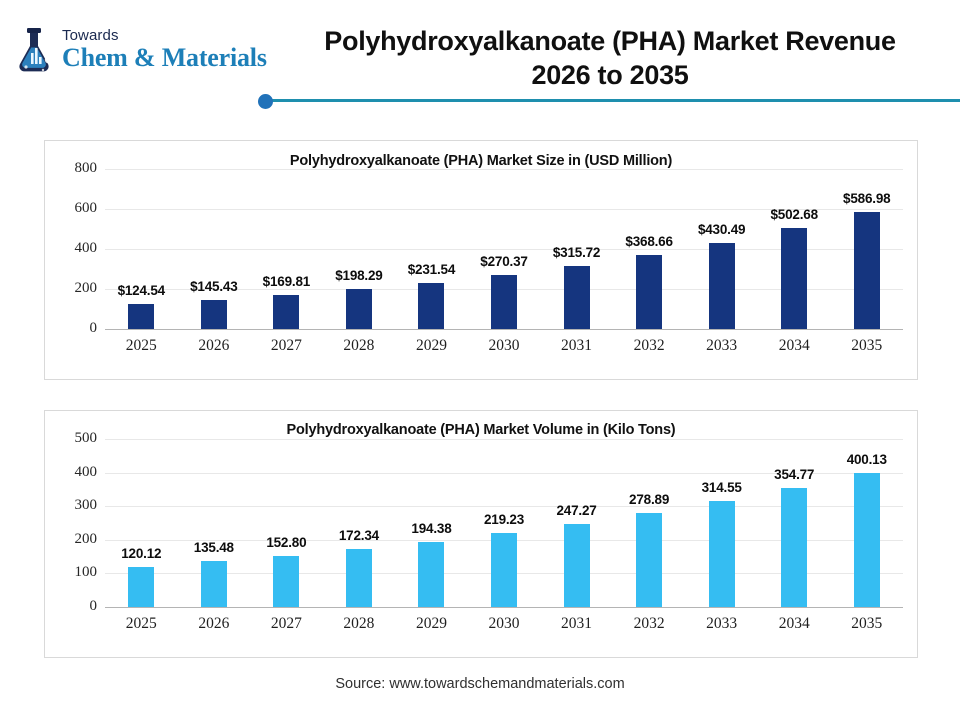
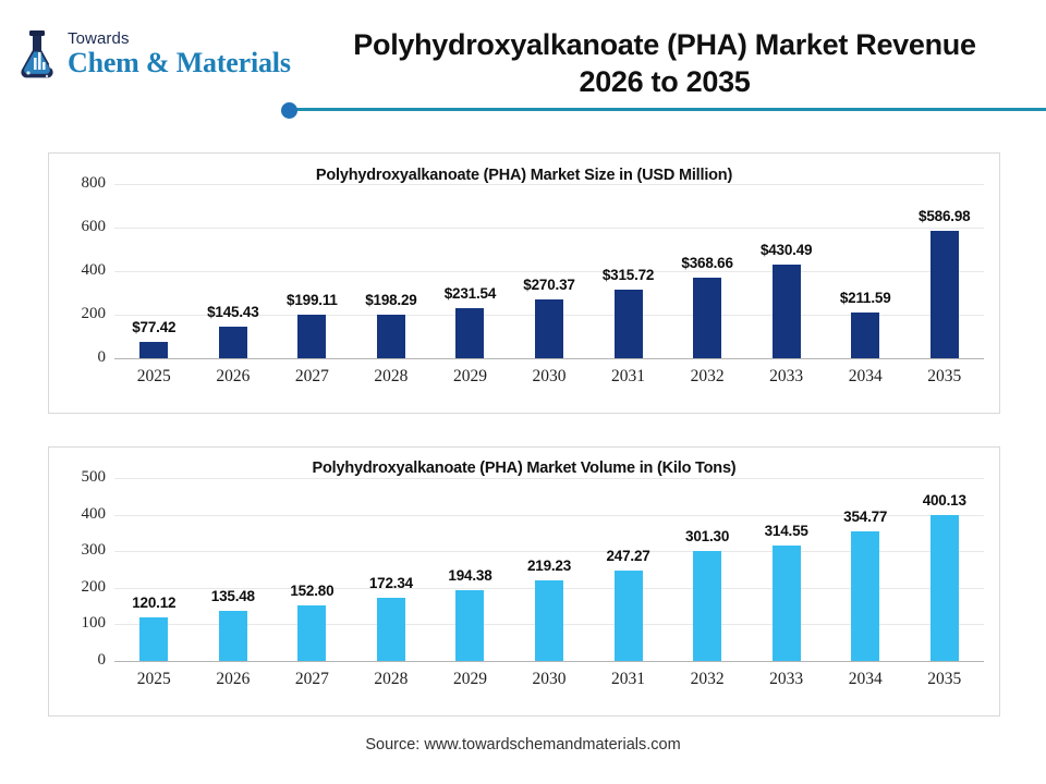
Polyhydroxyalkanoate (PHA) Market Size in (USD Million)/2025: $124.54 -> $77.42
Polyhydroxyalkanoate (PHA) Market Size in (USD Million)/2027: $169.81 -> $199.11
Polyhydroxyalkanoate (PHA) Market Size in (USD Million)/2034: $502.68 -> $211.59
Polyhydroxyalkanoate (PHA) Market Volume in (Kilo Tons)/2032: 278.89 -> 301.30
